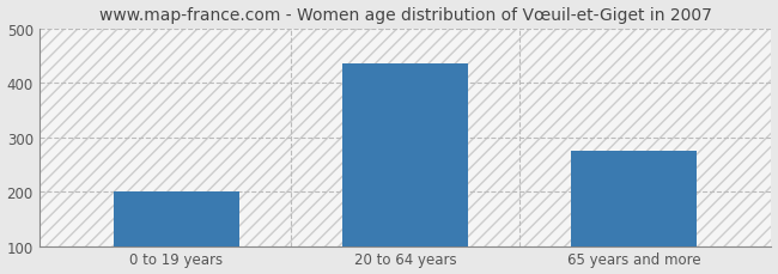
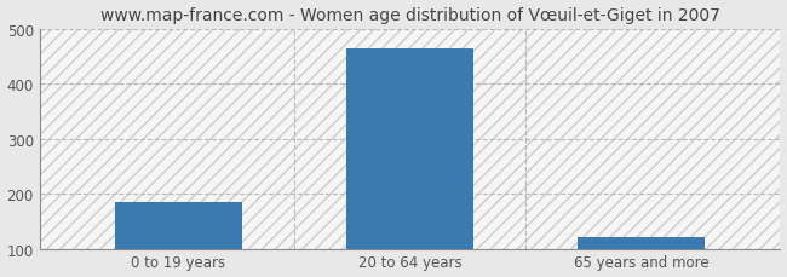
0 to 19 years: 200 -> 185
20 to 64 years: 435 -> 465
65 years and more: 275 -> 120
